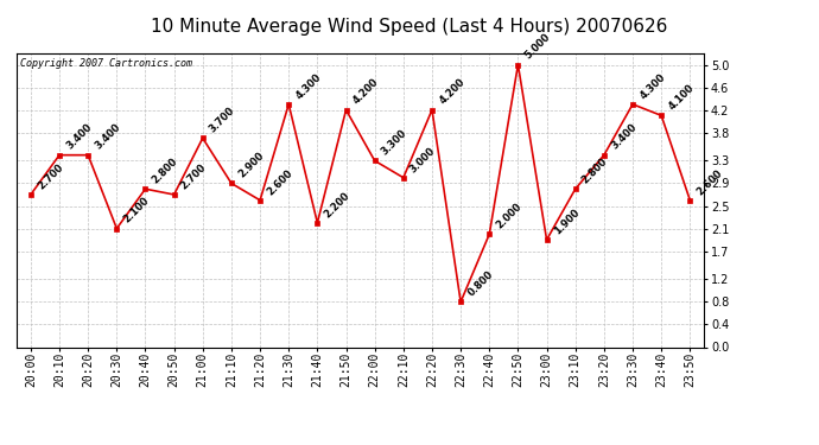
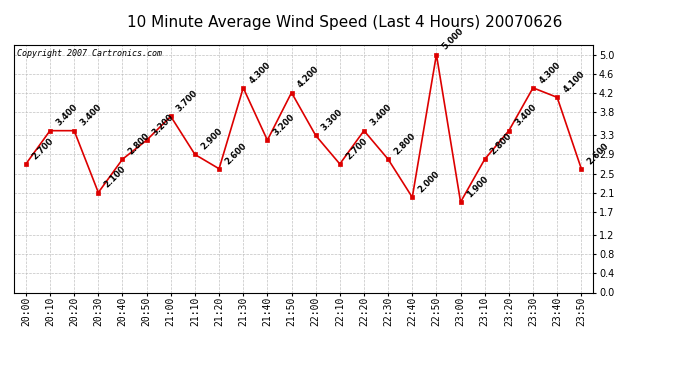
20:50: 2.700 -> 3.200
21:40: 2.200 -> 3.200
22:10: 3.000 -> 2.700
22:20: 4.200 -> 3.400
22:30: 0.800 -> 2.800
